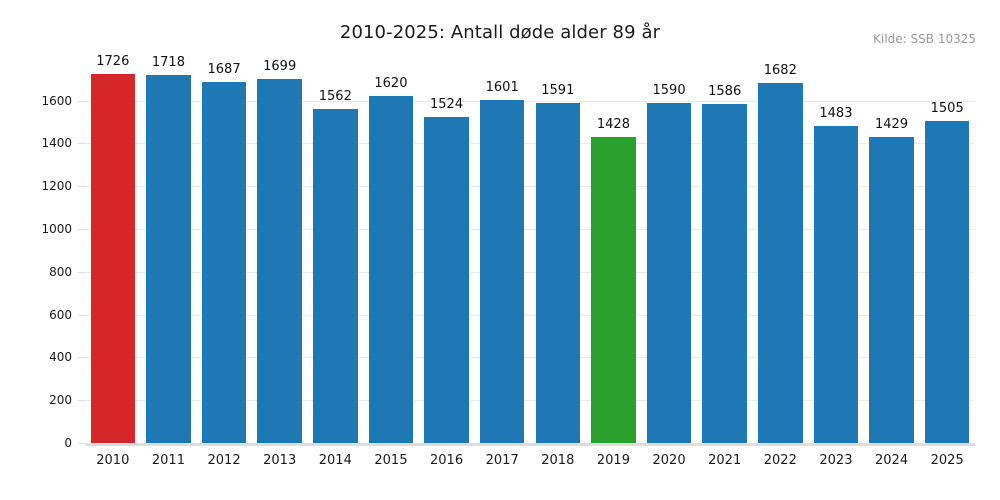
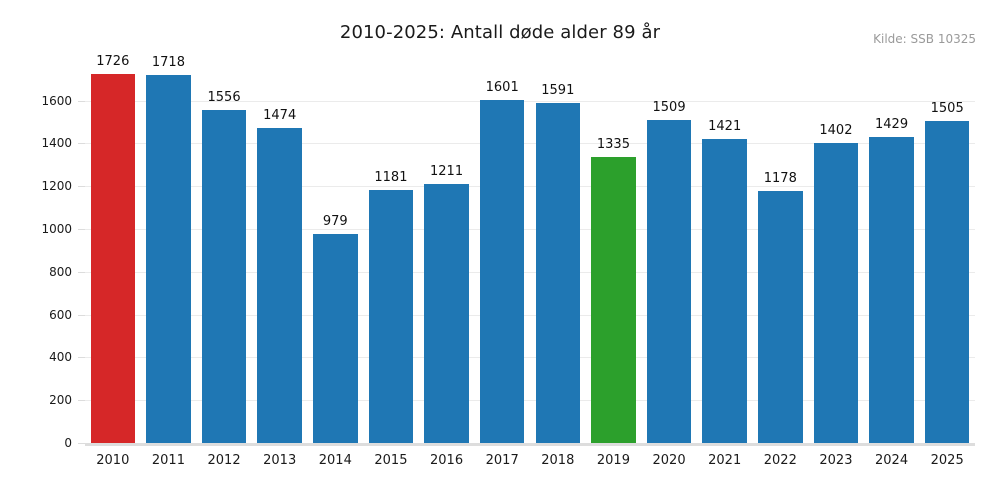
2012: 1687 -> 1556
2013: 1699 -> 1474
2014: 1562 -> 979
2015: 1620 -> 1181
2016: 1524 -> 1211
2019: 1428 -> 1335
2020: 1590 -> 1509
2021: 1586 -> 1421
2022: 1682 -> 1178
2023: 1483 -> 1402
